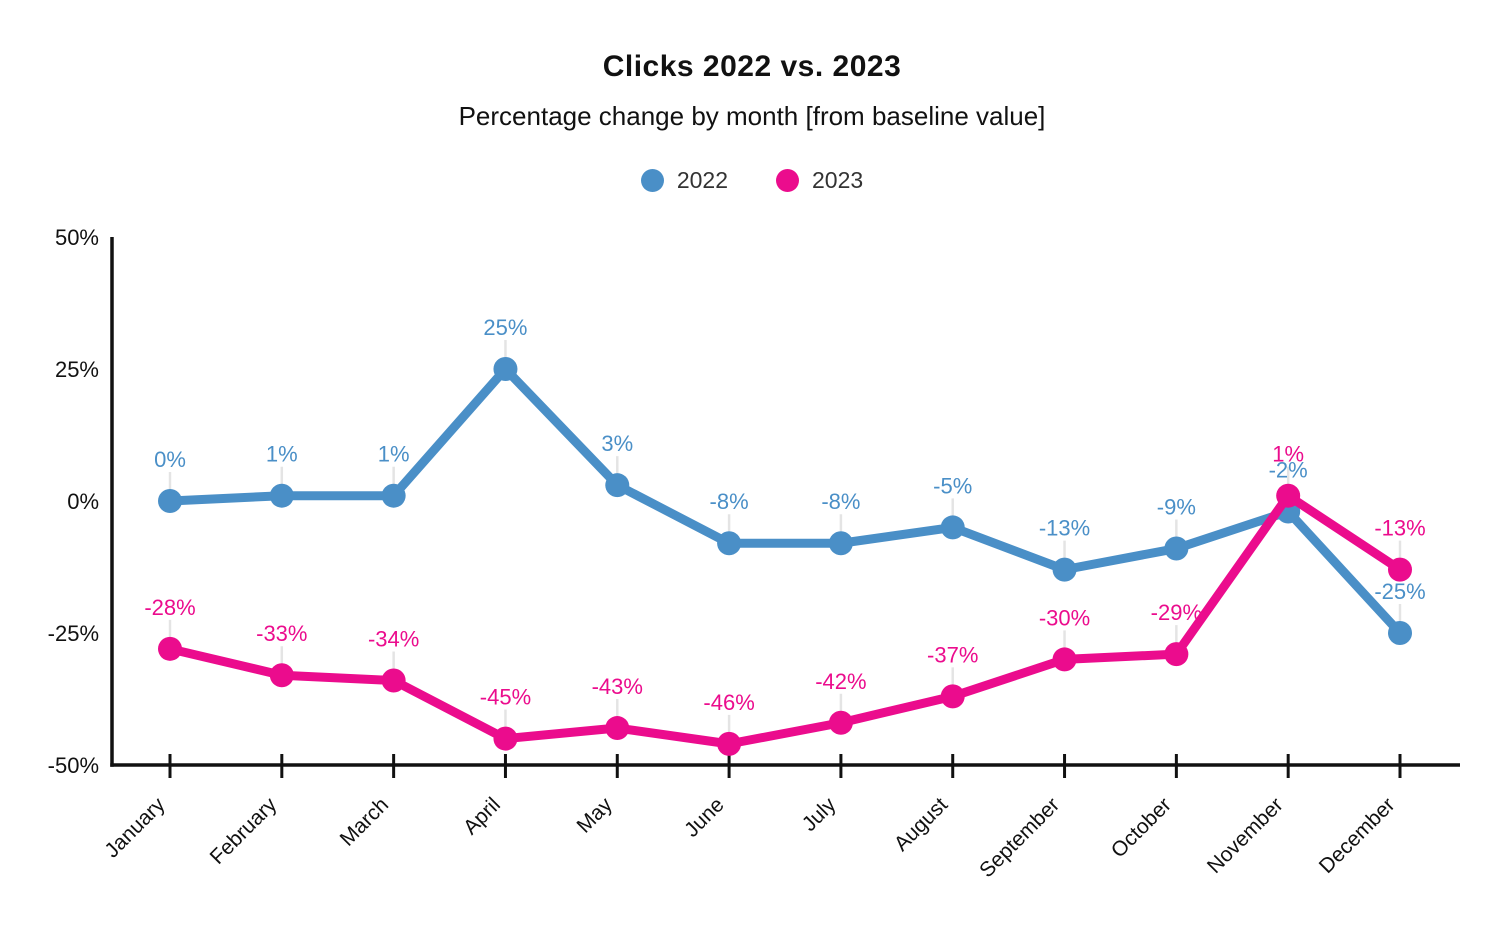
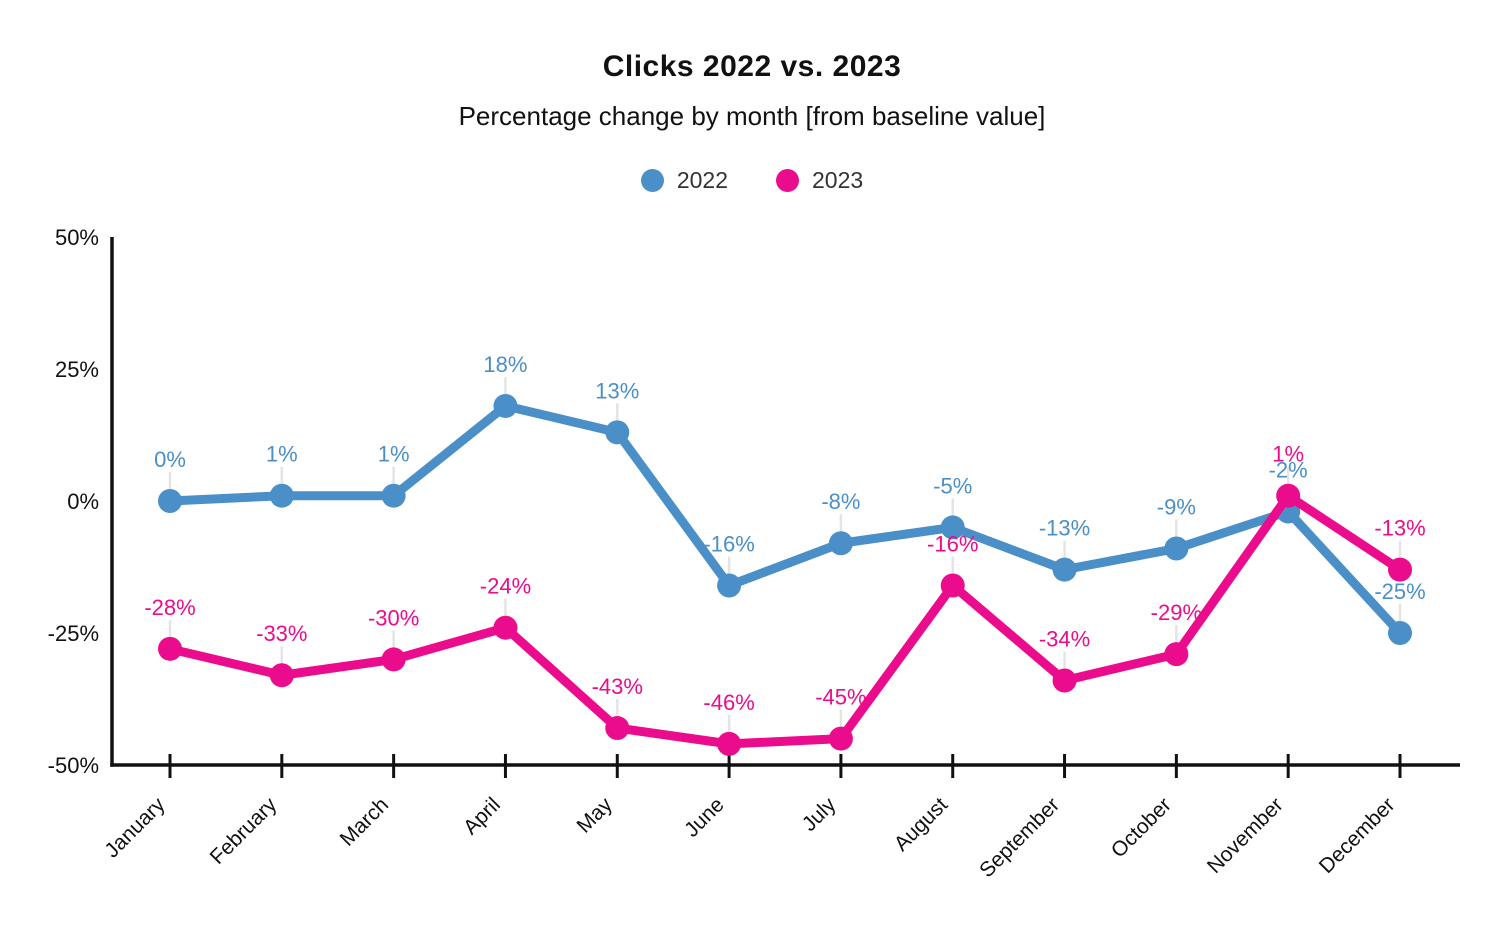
2023/March: -34% -> -30%
2022/April: 25% -> 18%
2023/April: -45% -> -24%
2022/May: 3% -> 13%
2022/June: -8% -> -16%
2023/July: -42% -> -45%
2023/August: -37% -> -16%
2023/September: -30% -> -34%
